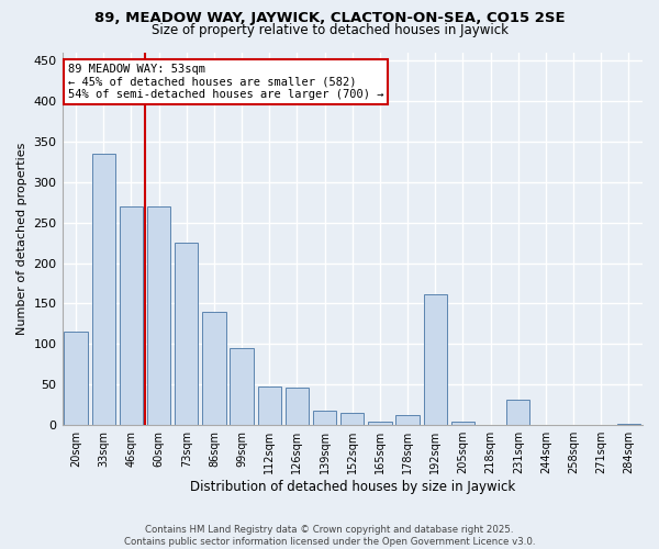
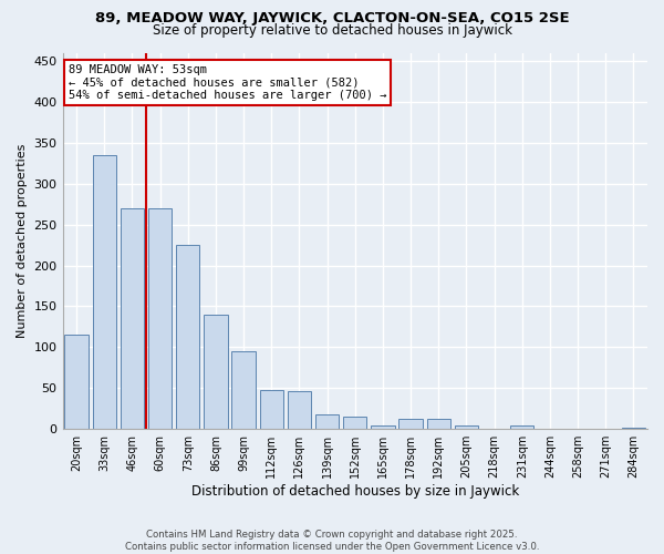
192sqm: 162 -> 12
231sqm: 32 -> 5
